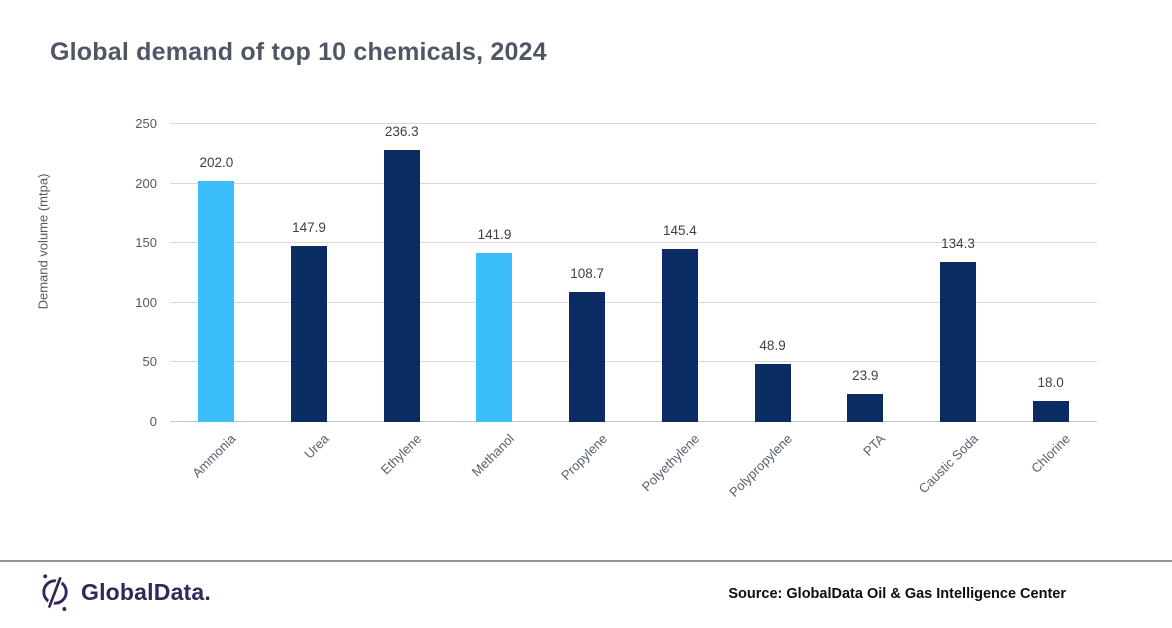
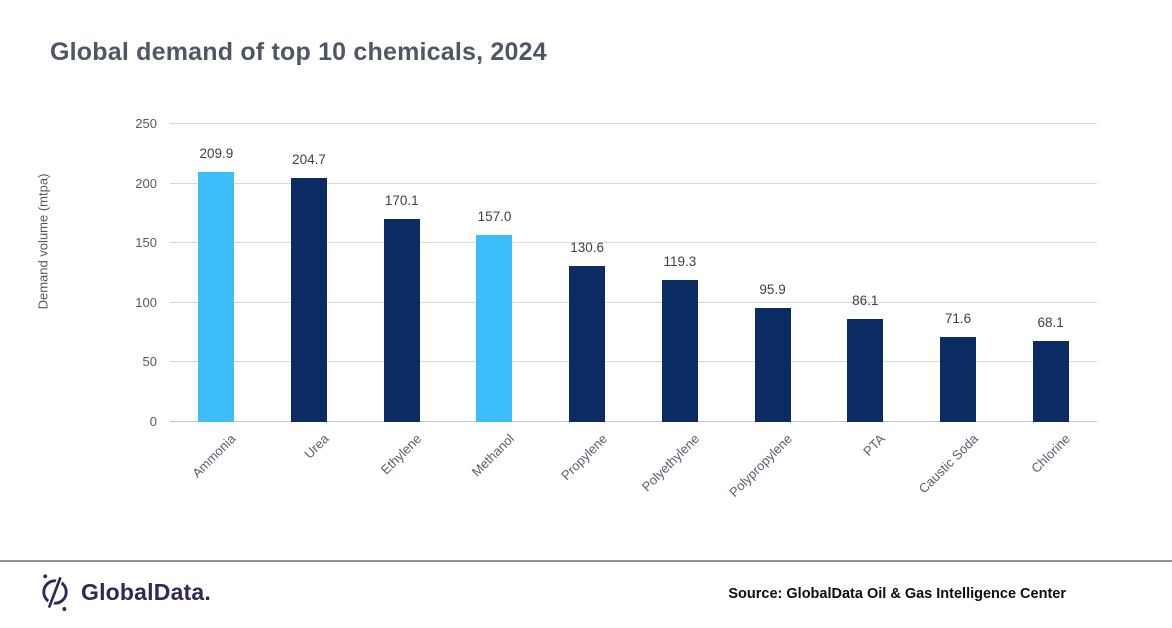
Ammonia: 202.0 -> 209.9
Urea: 147.9 -> 204.7
Ethylene: 236.3 -> 170.1
Methanol: 141.9 -> 157.0
Propylene: 108.7 -> 130.6
Polyethylene: 145.4 -> 119.3
Polypropylene: 48.9 -> 95.9
PTA: 23.9 -> 86.1
Caustic Soda: 134.3 -> 71.6
Chlorine: 18.0 -> 68.1
